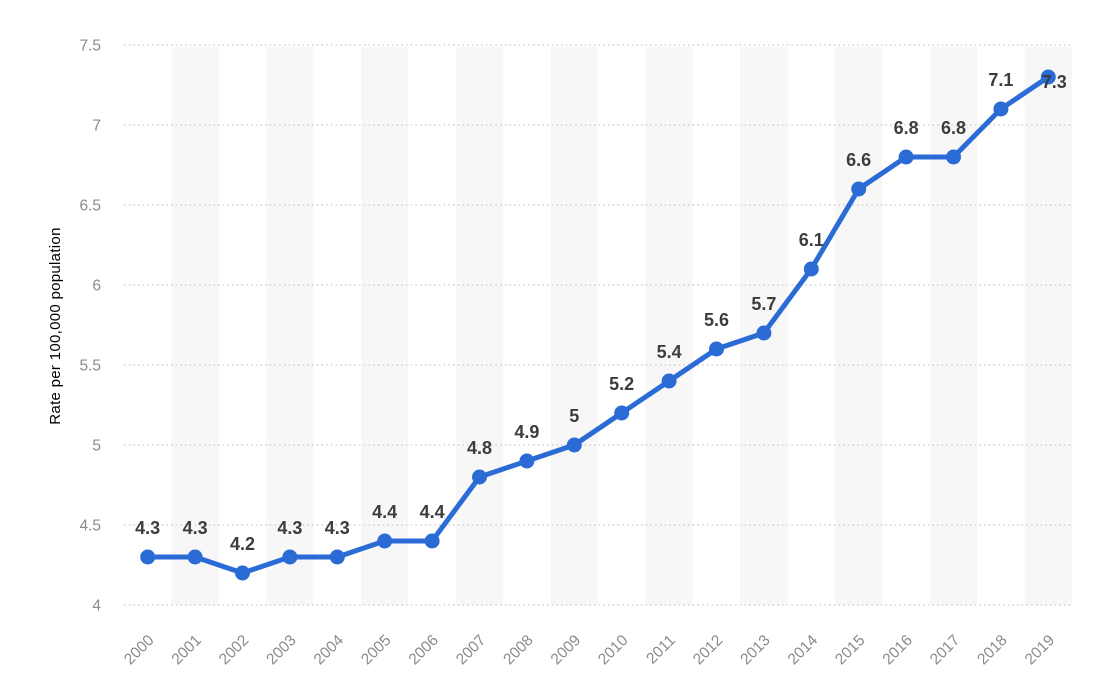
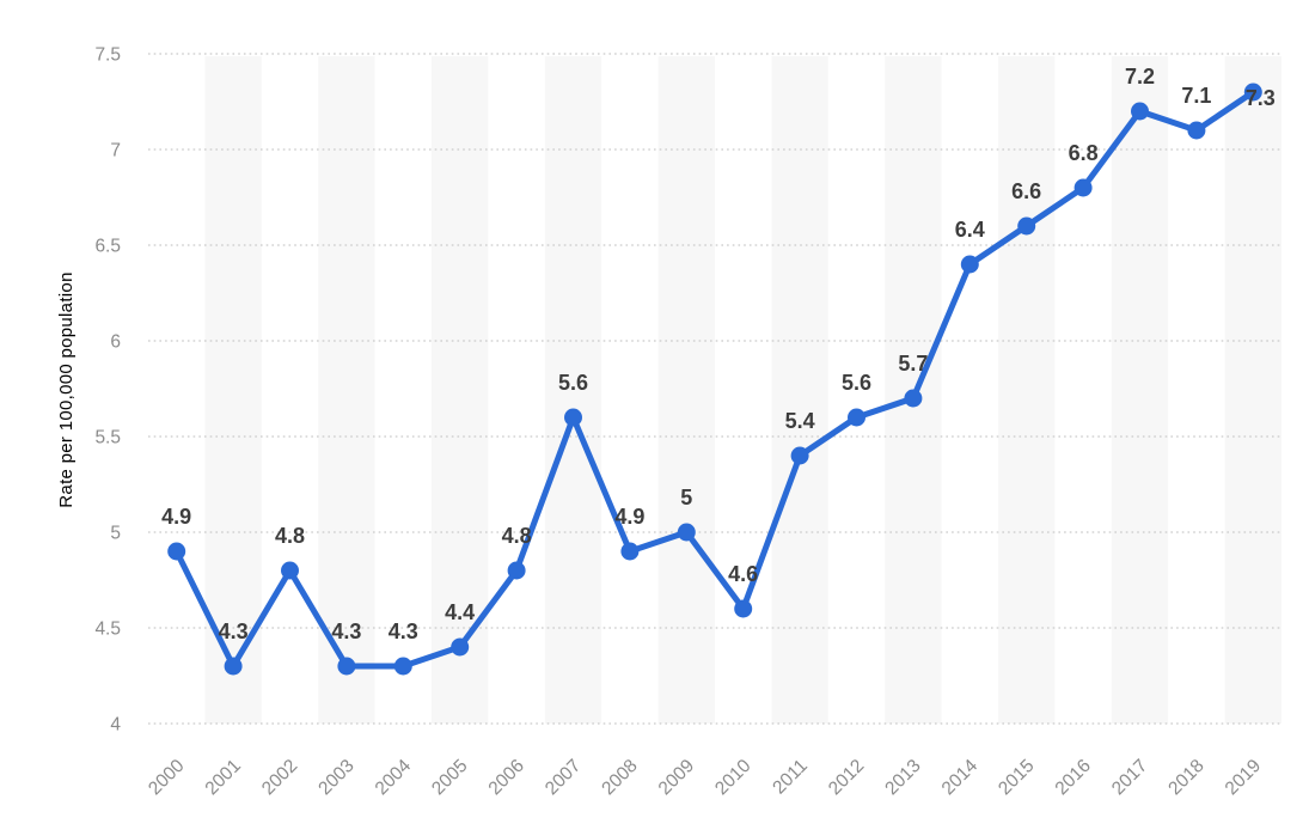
2000: 4.3 -> 4.9
2002: 4.2 -> 4.8
2006: 4.4 -> 4.8
2007: 4.8 -> 5.6
2010: 5.2 -> 4.6
2014: 6.1 -> 6.4
2017: 6.8 -> 7.2
